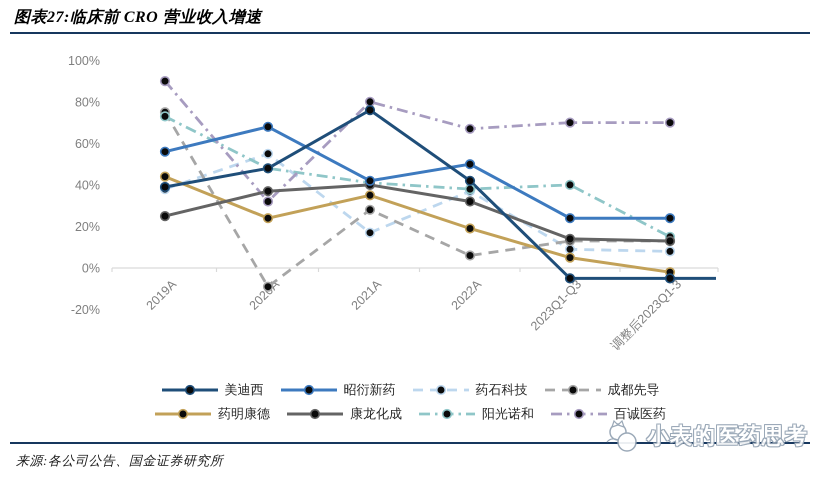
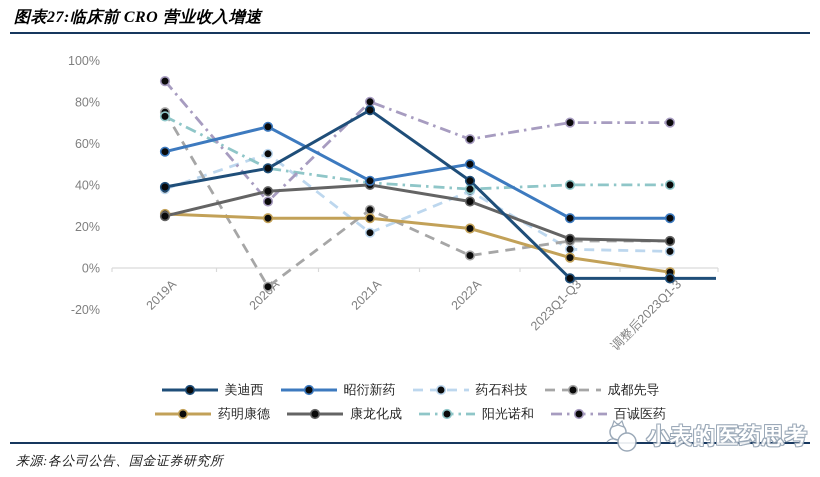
药明康德/2019A: 44% -> 26%
药明康德/2021A: 35% -> 24%
百诚医药/2022A: 67% -> 62%
阳光诺和/调整后2023Q1-3: 15% -> 40%
